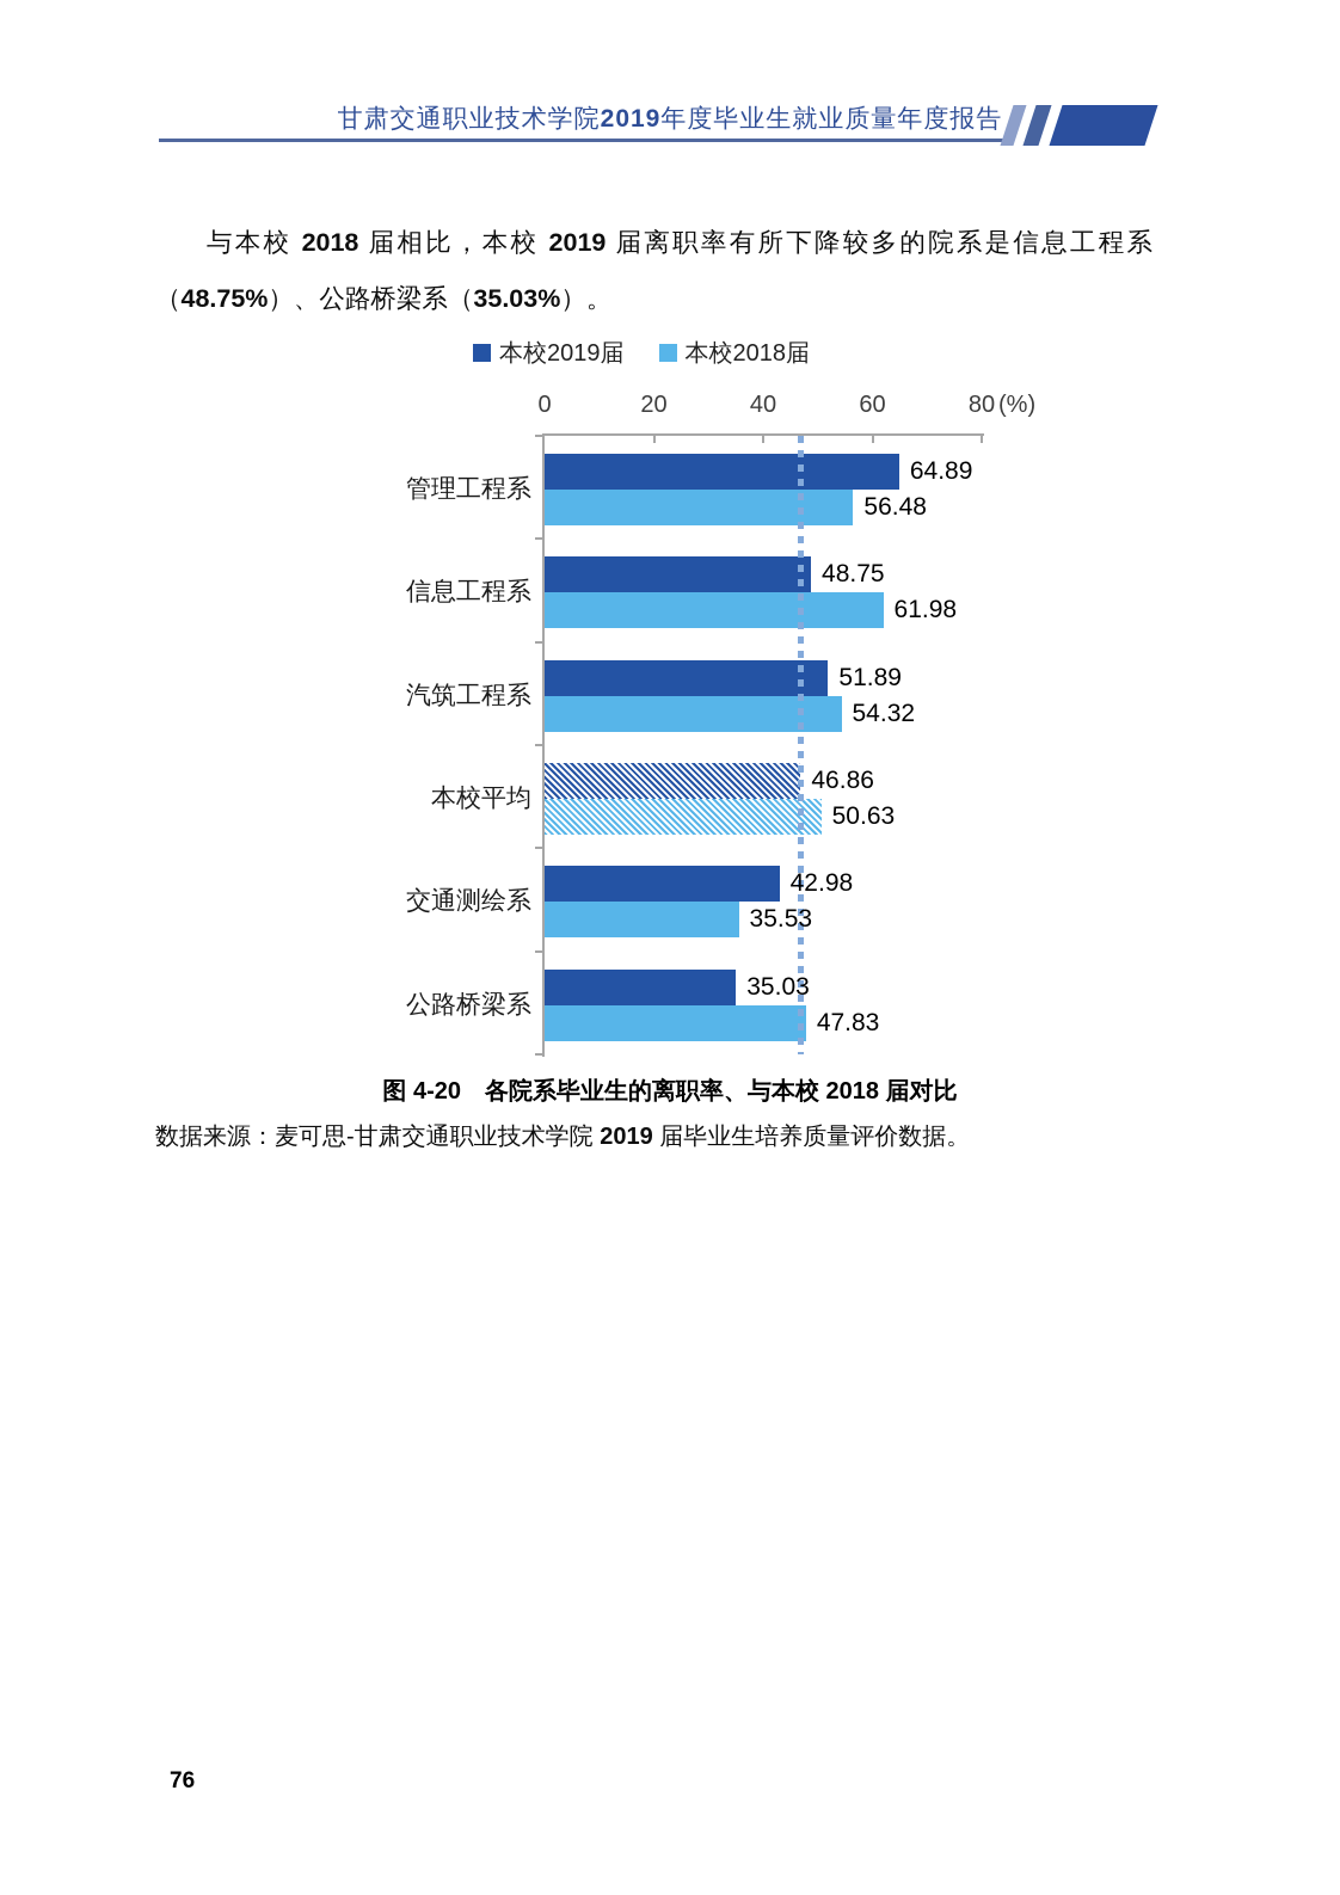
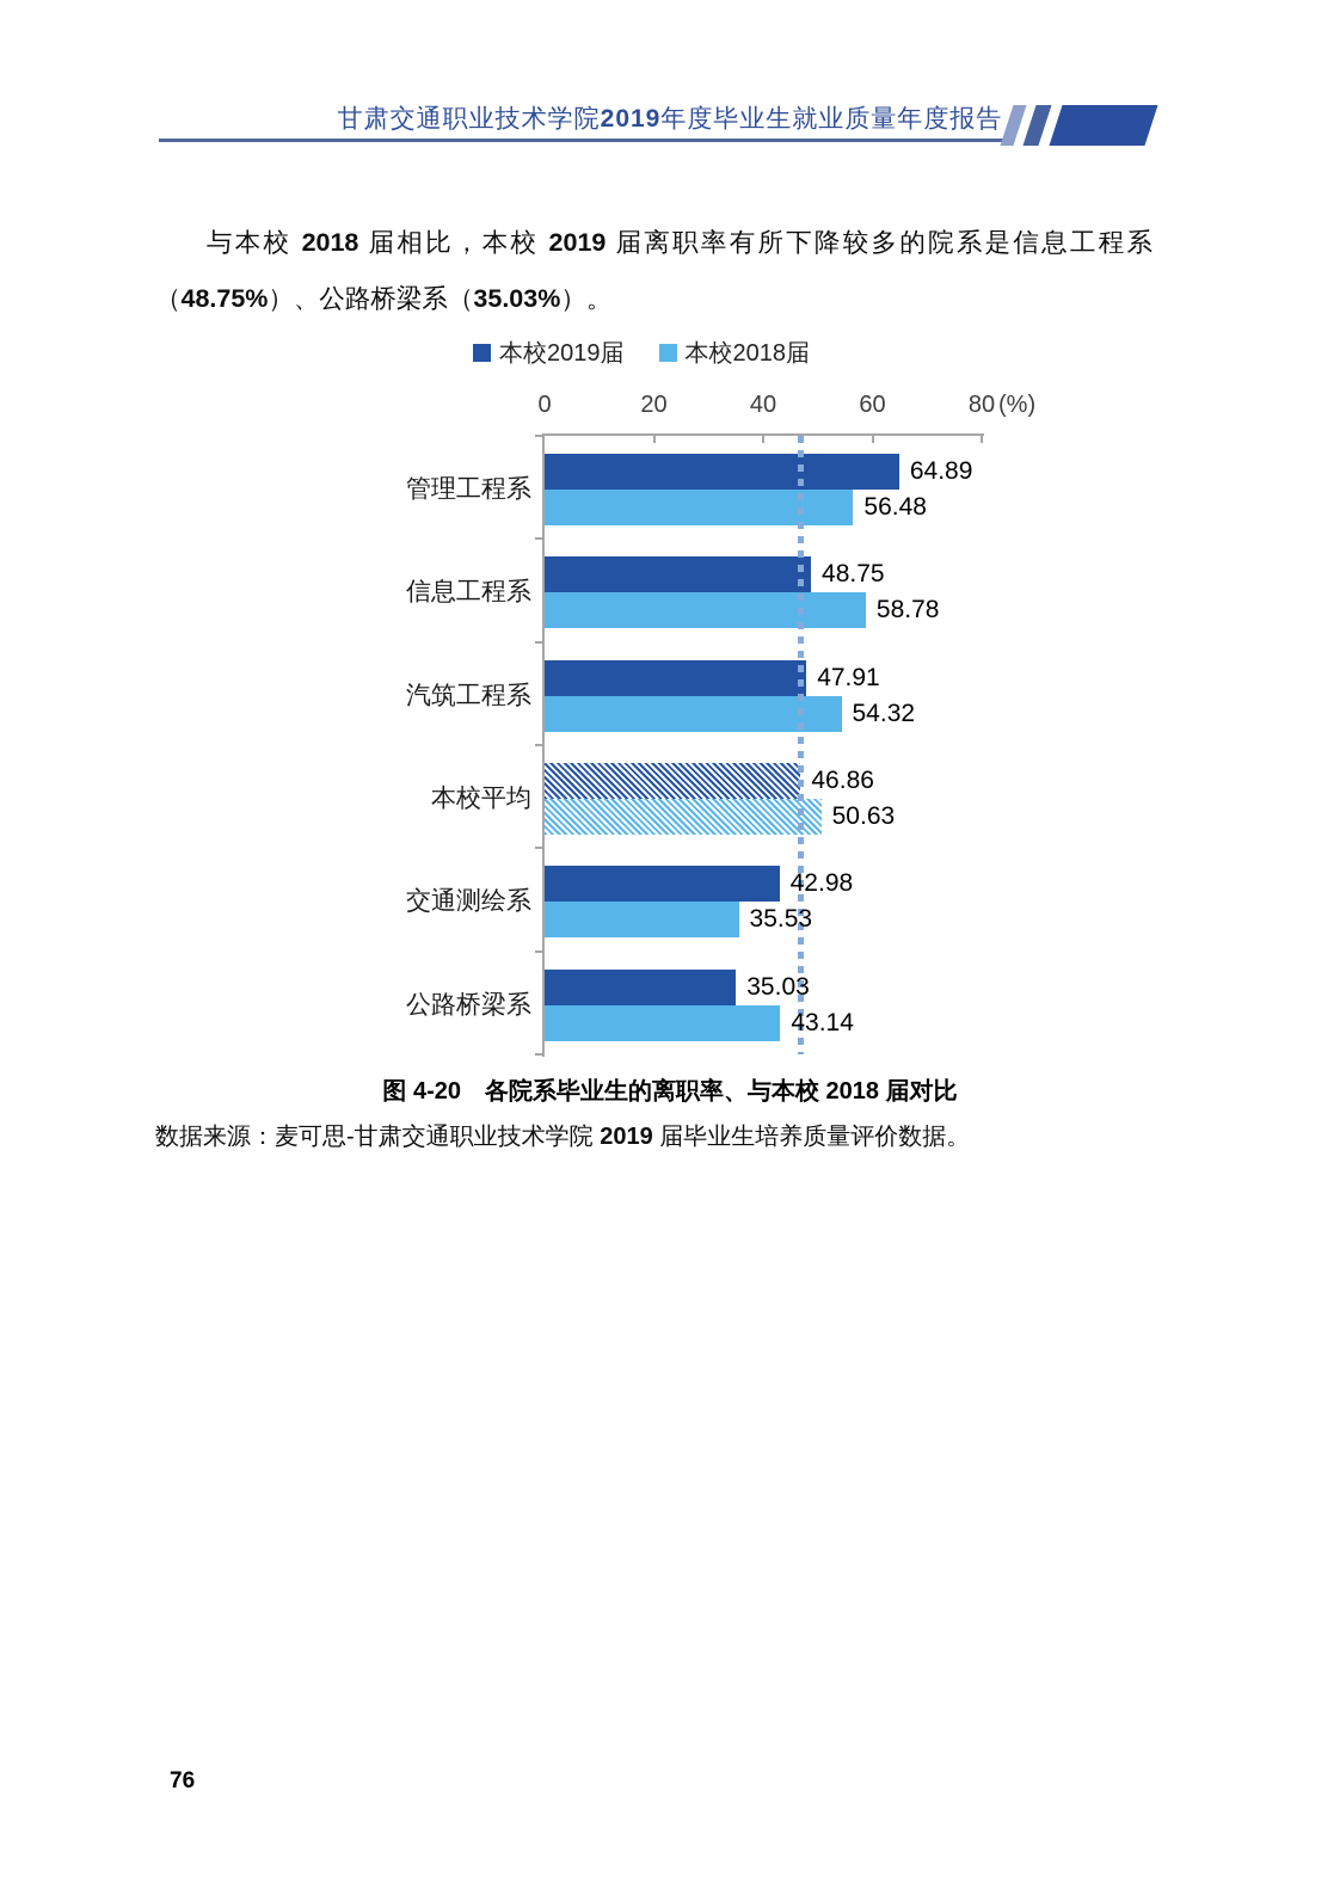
本校2018届/信息工程系: 61.98 -> 58.78
本校2019届/汽筑工程系: 51.89 -> 47.91
本校2018届/公路桥梁系: 47.83 -> 43.14
